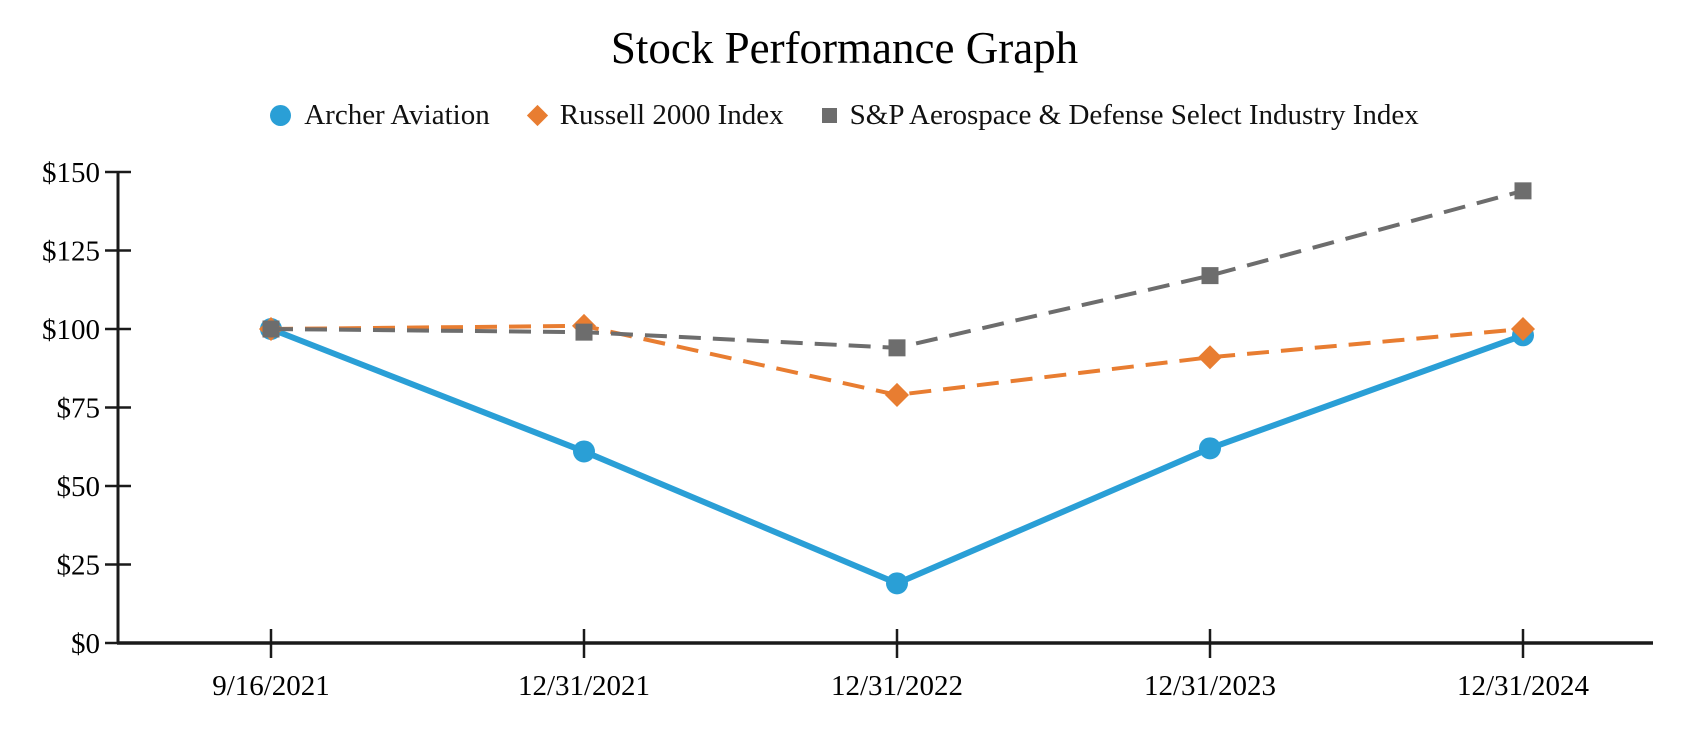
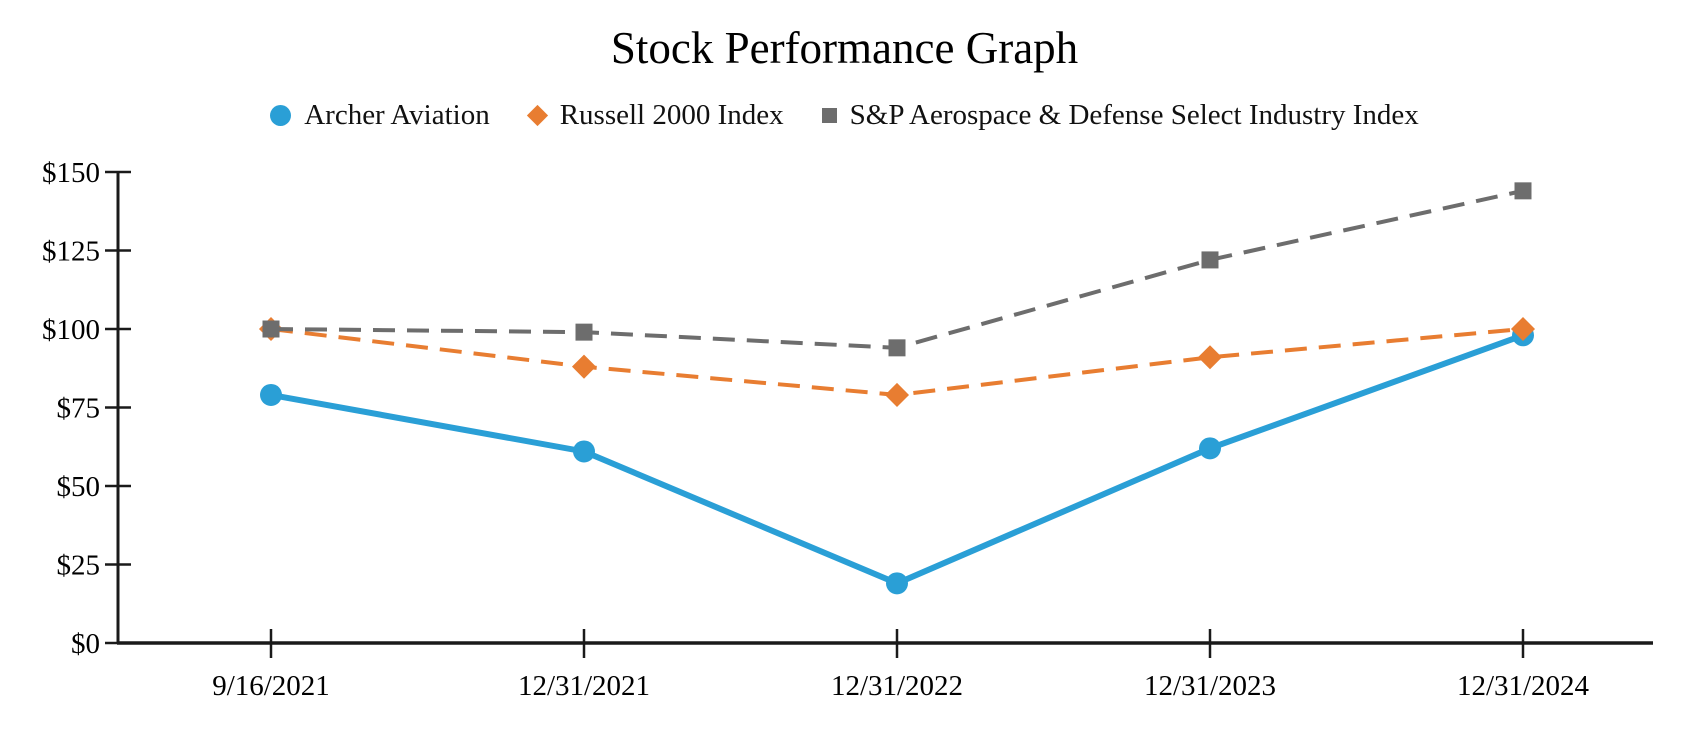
Archer Aviation/9/16/2021: $100 -> $79
Russell 2000 Index/12/31/2021: $101 -> $88
S&P Aerospace & Defense Select Industry Index/12/31/2023: $117 -> $122
